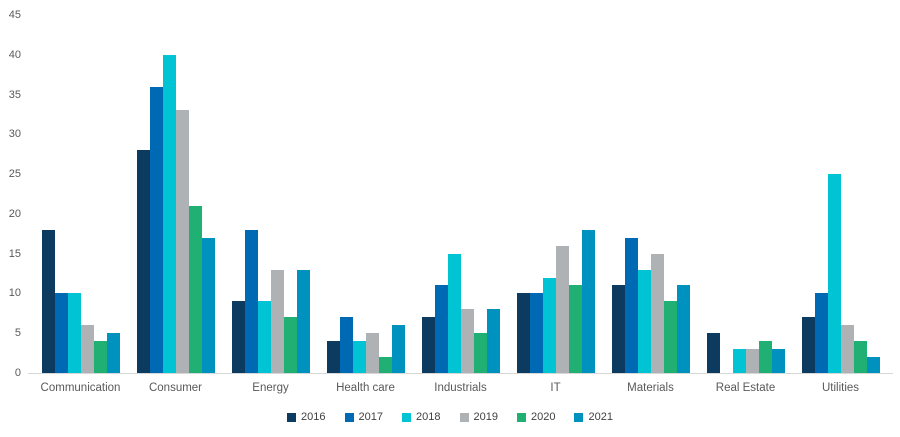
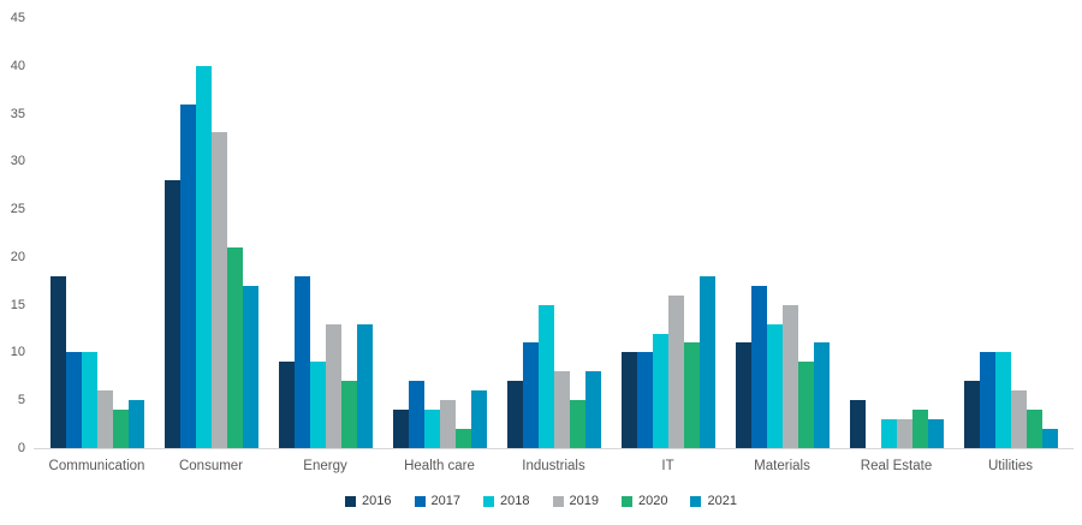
2018/Utilities: 25 -> 10
